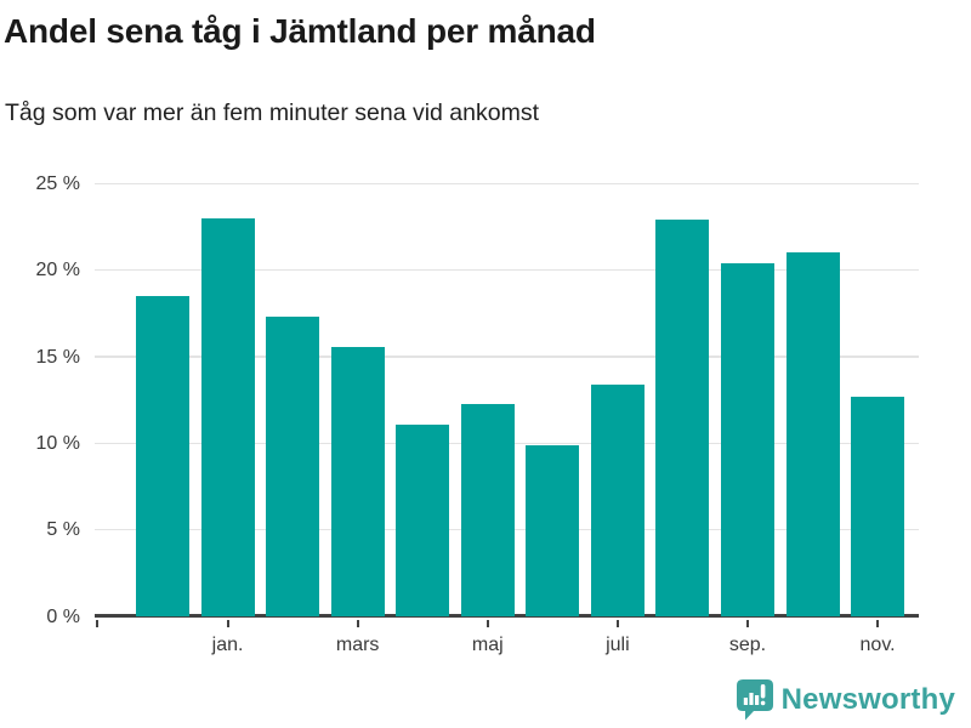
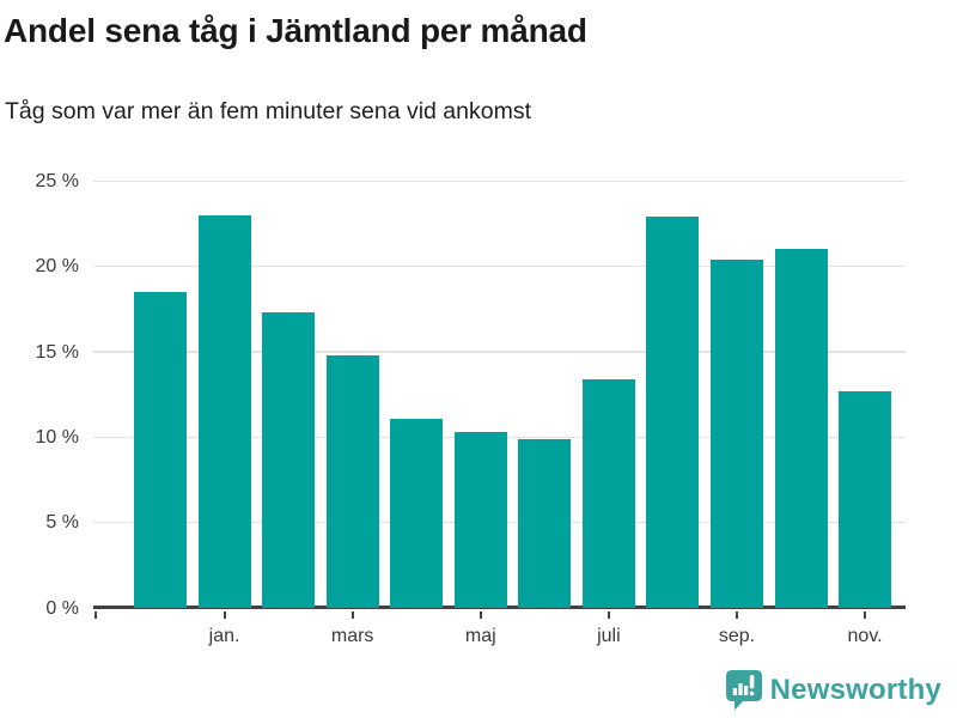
mars: 15.6% -> 14.8%
maj: 12.3% -> 10.3%
